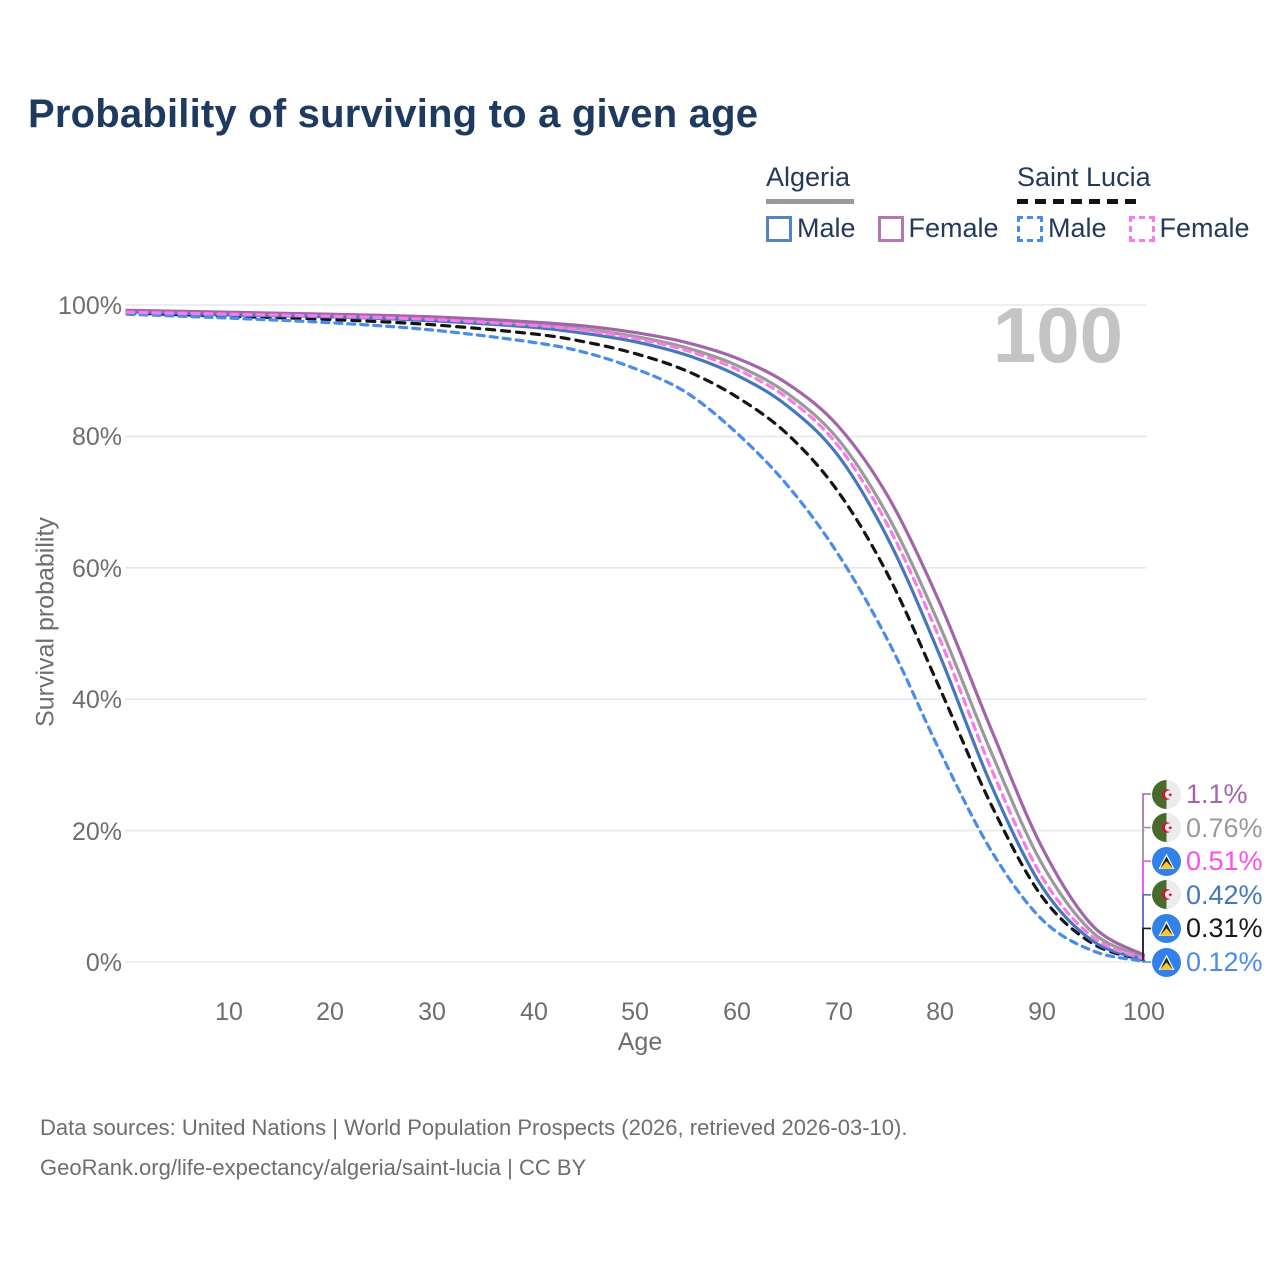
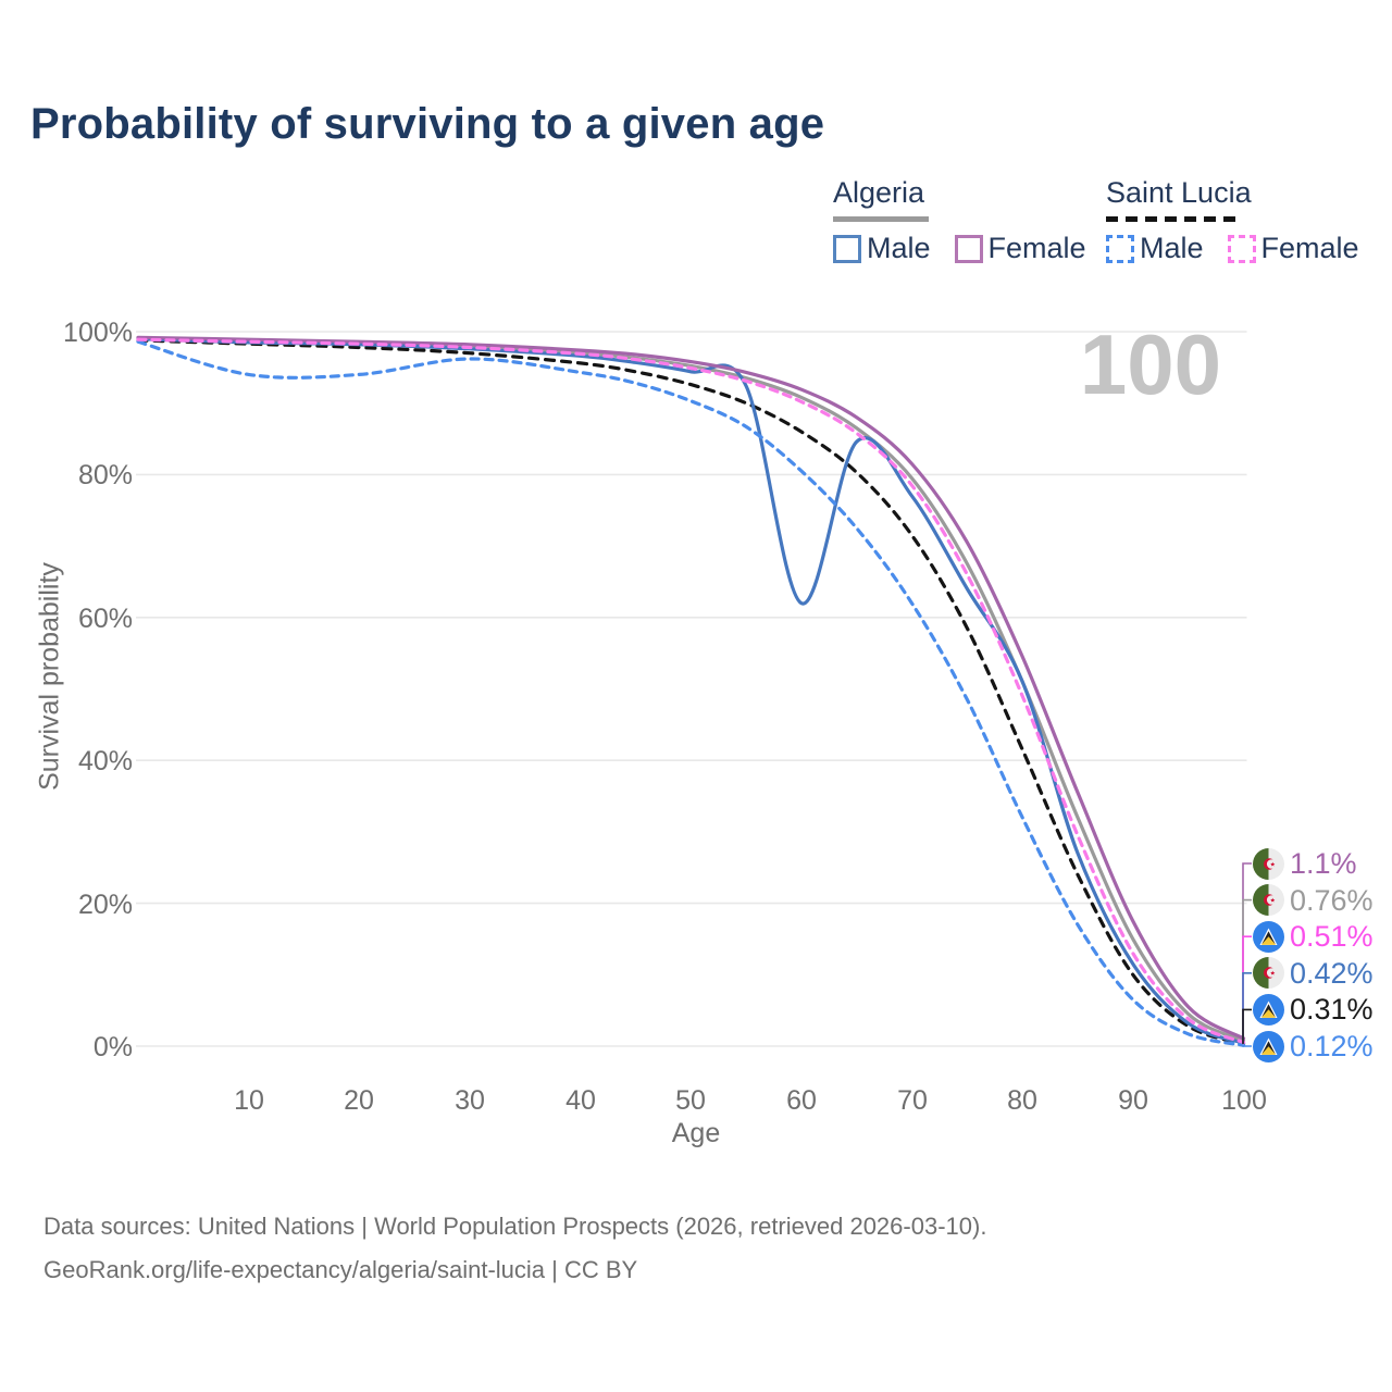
Saint Lucia Male/10: 98% -> 94%
Saint Lucia Male/20: 97% -> 94%
Algeria Male/60: 89% -> 62%
Algeria Male/80: 46% -> 51%
